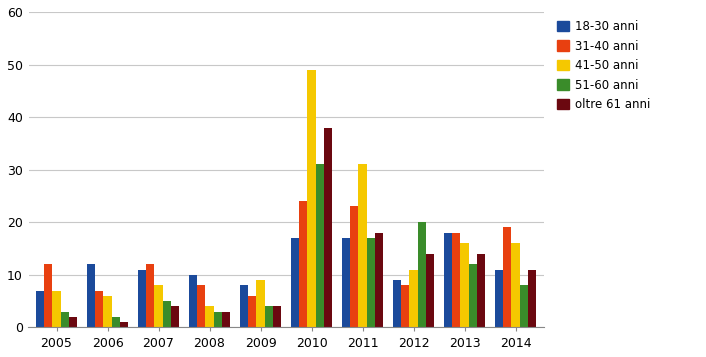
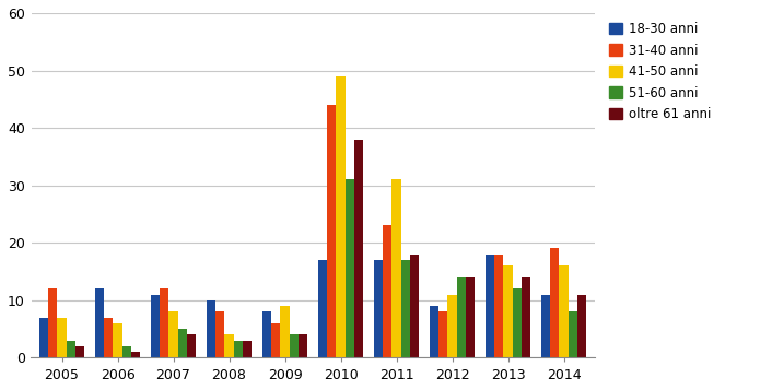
31-40 anni/2010: 24 -> 44
51-60 anni/2012: 20 -> 14
